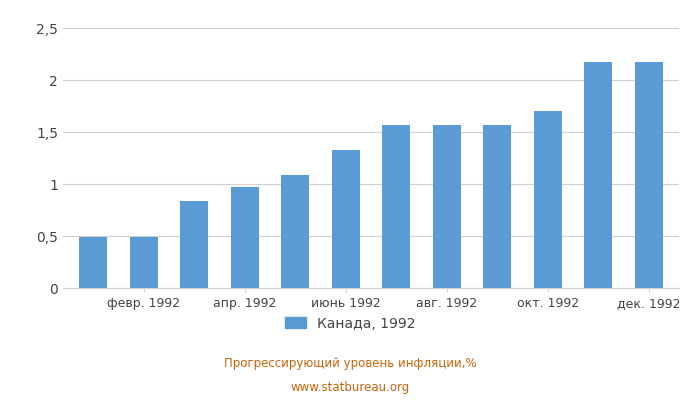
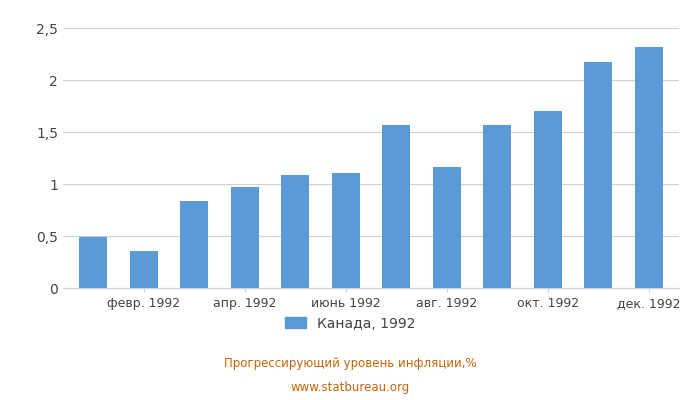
февр. 1992: 0,49 -> 0,36
июнь 1992: 1,33 -> 1,11
авг. 1992: 1,57 -> 1,16
дек. 1992: 2,17 -> 2,32
